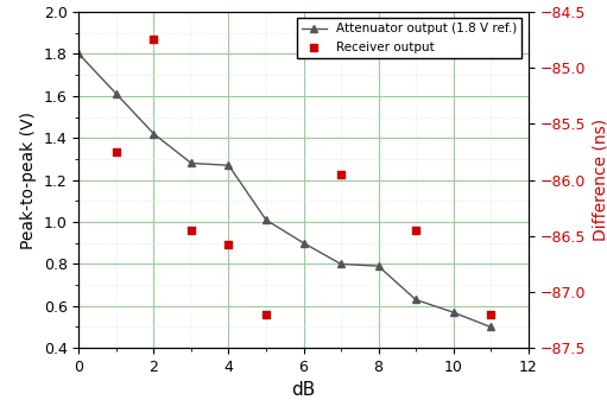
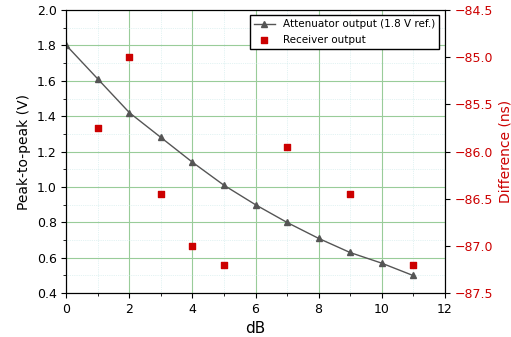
Receiver output/2: -84.74 -> -85.00
Attenuator output (1.8 V ref.)/4: 1.27 -> 1.14
Receiver output/4: -86.58 -> -87.00
Attenuator output (1.8 V ref.)/8: 0.79 -> 0.71
